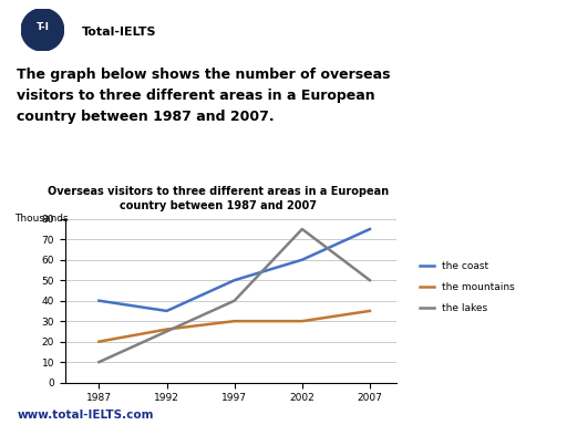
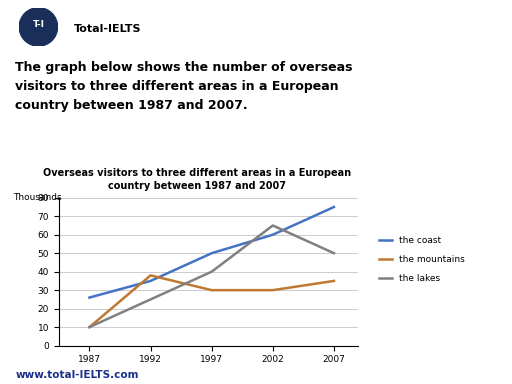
the coast/1987: 40 -> 26
the mountains/1987: 20 -> 10
the mountains/1992: 26 -> 38
the lakes/2002: 75 -> 65
